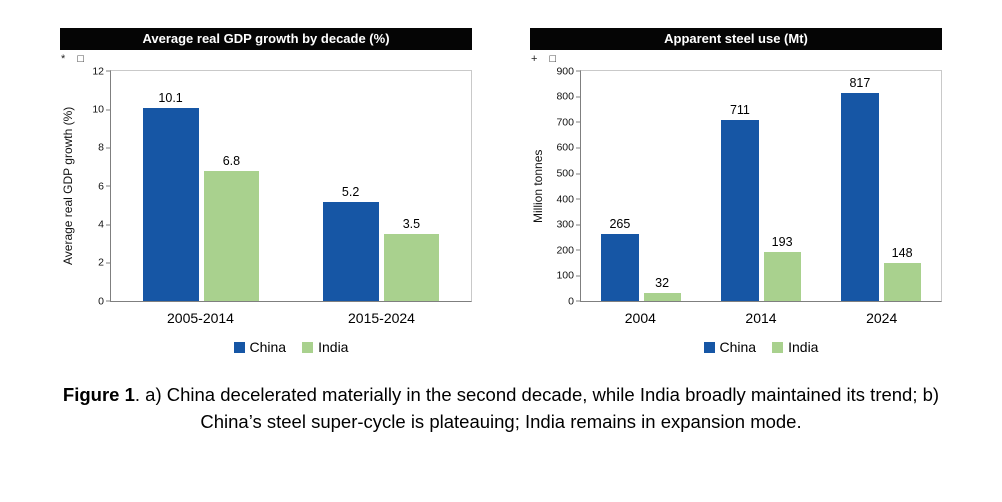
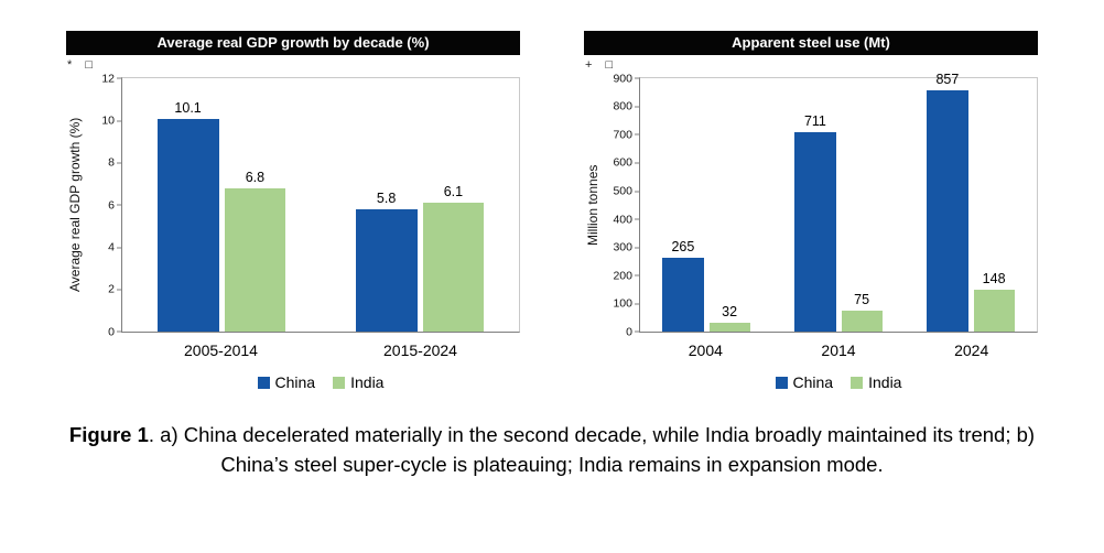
Average real GDP growth by decade (%)/China/2015-2024: 5.2 -> 5.8
Average real GDP growth by decade (%)/India/2015-2024: 3.5 -> 6.1
Apparent steel use (Mt)/India/2014: 193 -> 75
Apparent steel use (Mt)/China/2024: 817 -> 857
